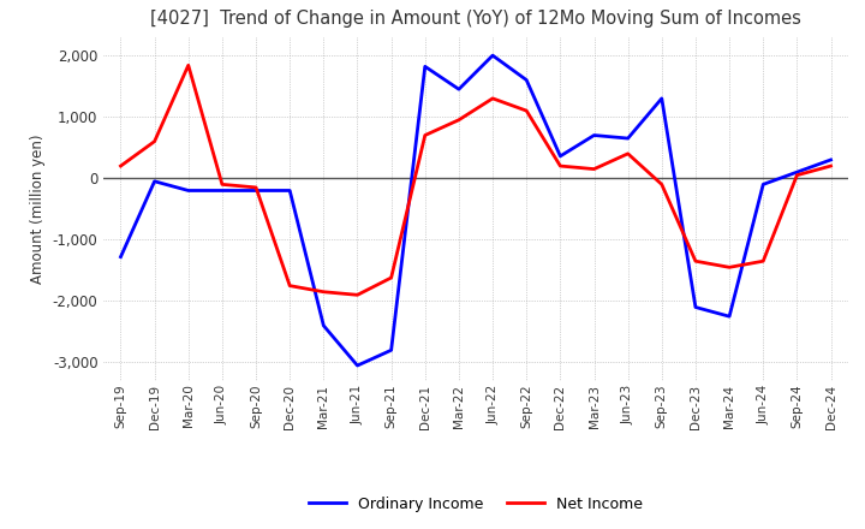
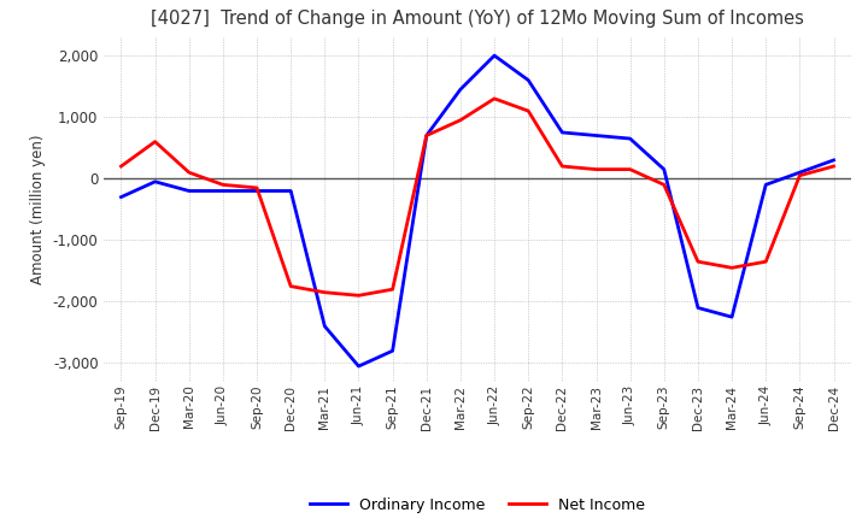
Ordinary Income/Sep-19: -1,280 -> -300
Net Income/Mar-20: 1,840 -> 100
Net Income/Sep-21: -1,620 -> -1,800
Ordinary Income/Dec-21: 1,820 -> 700
Ordinary Income/Dec-22: 360 -> 750
Net Income/Jun-23: 400 -> 150
Ordinary Income/Sep-23: 1,300 -> 150
